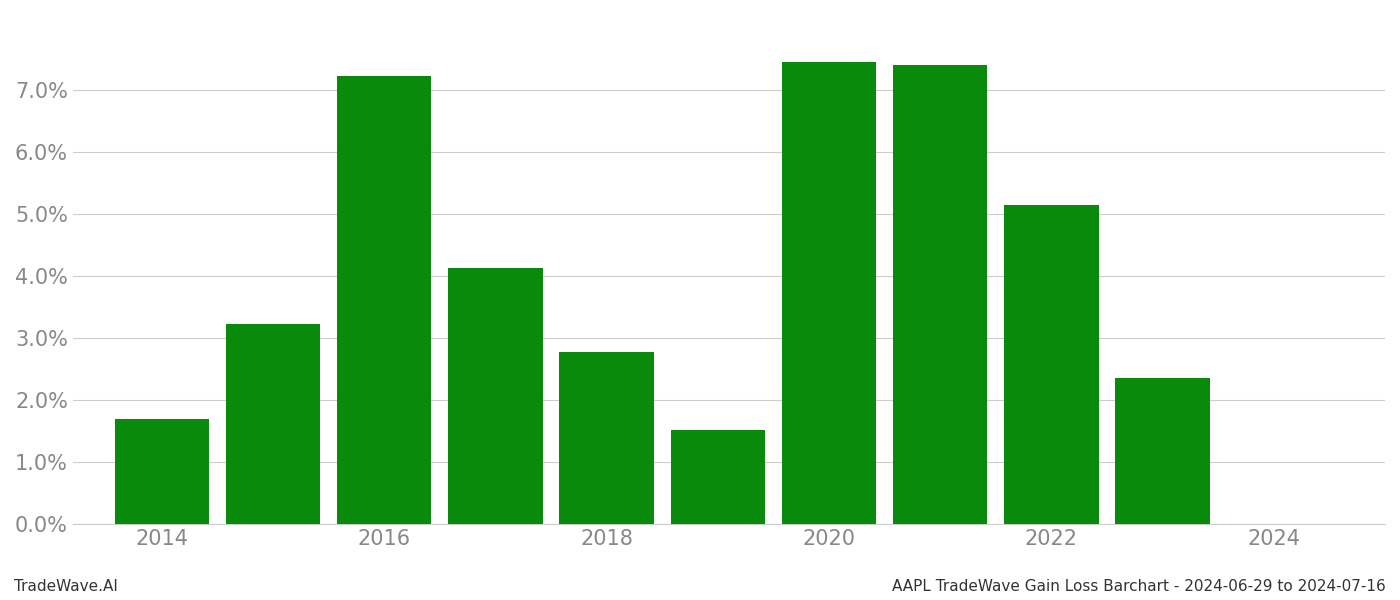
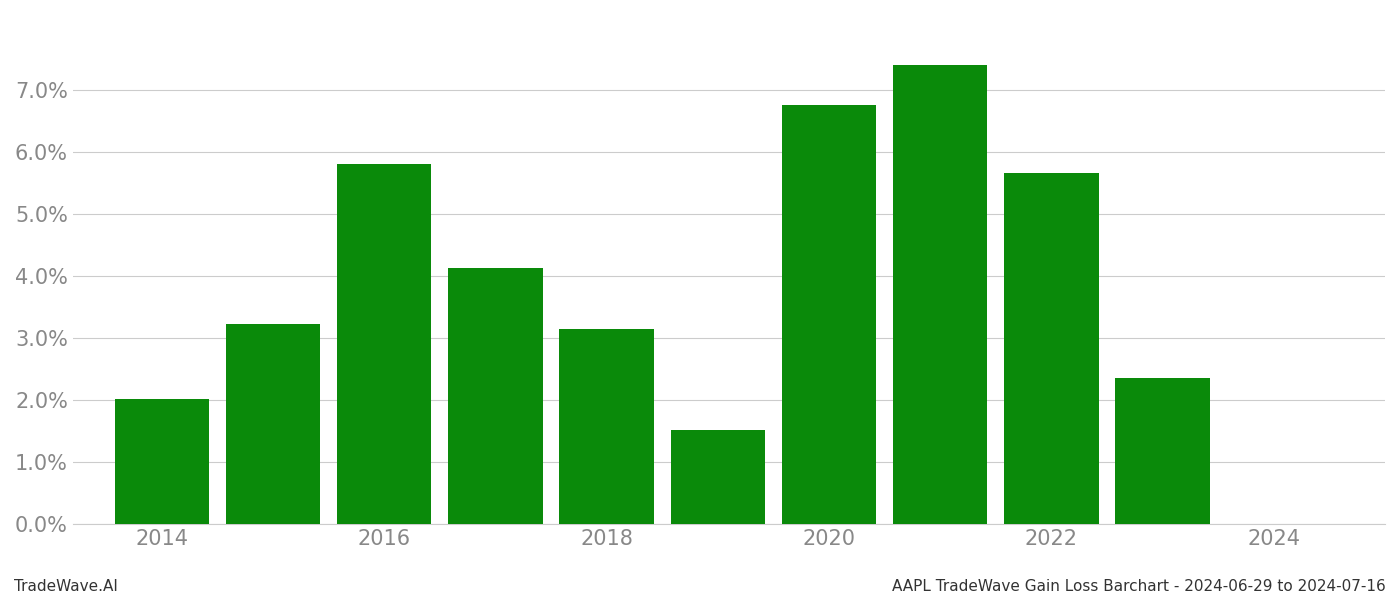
2014: 1.70% -> 2.02%
2016: 7.22% -> 5.80%
2018: 2.78% -> 3.15%
2020: 7.44% -> 6.75%
2022: 5.14% -> 5.65%
